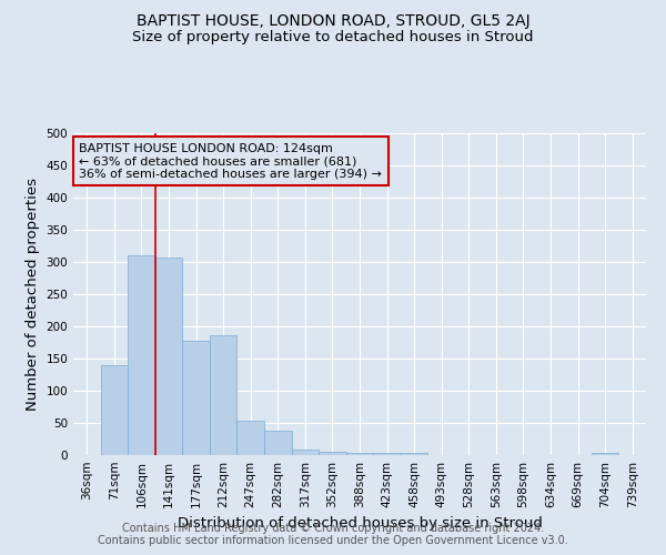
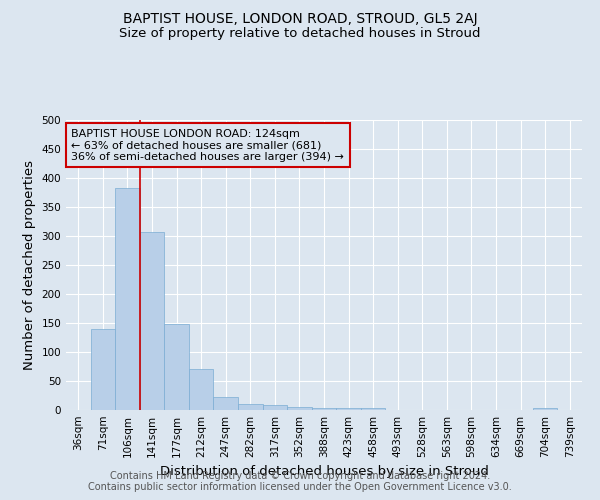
106sqm: 310 -> 383
177sqm: 178 -> 148
212sqm: 186 -> 70
247sqm: 54 -> 23
282sqm: 38 -> 10
